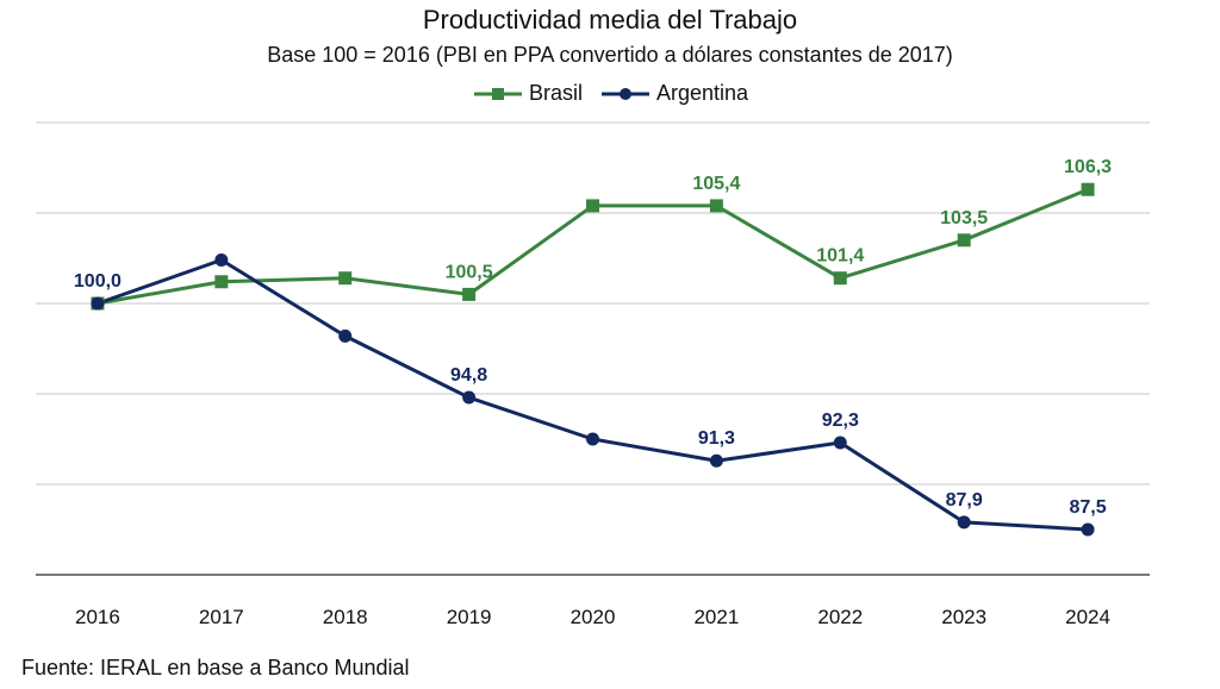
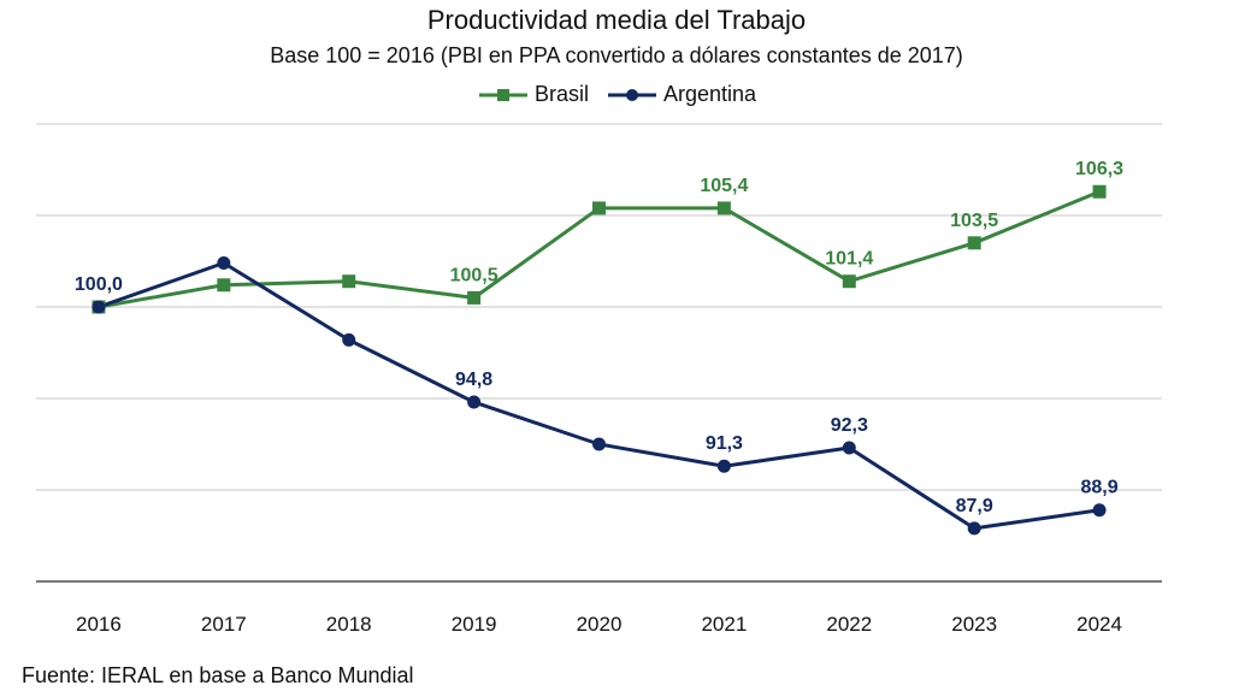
Argentina/2024: 87,5 -> 88,9
